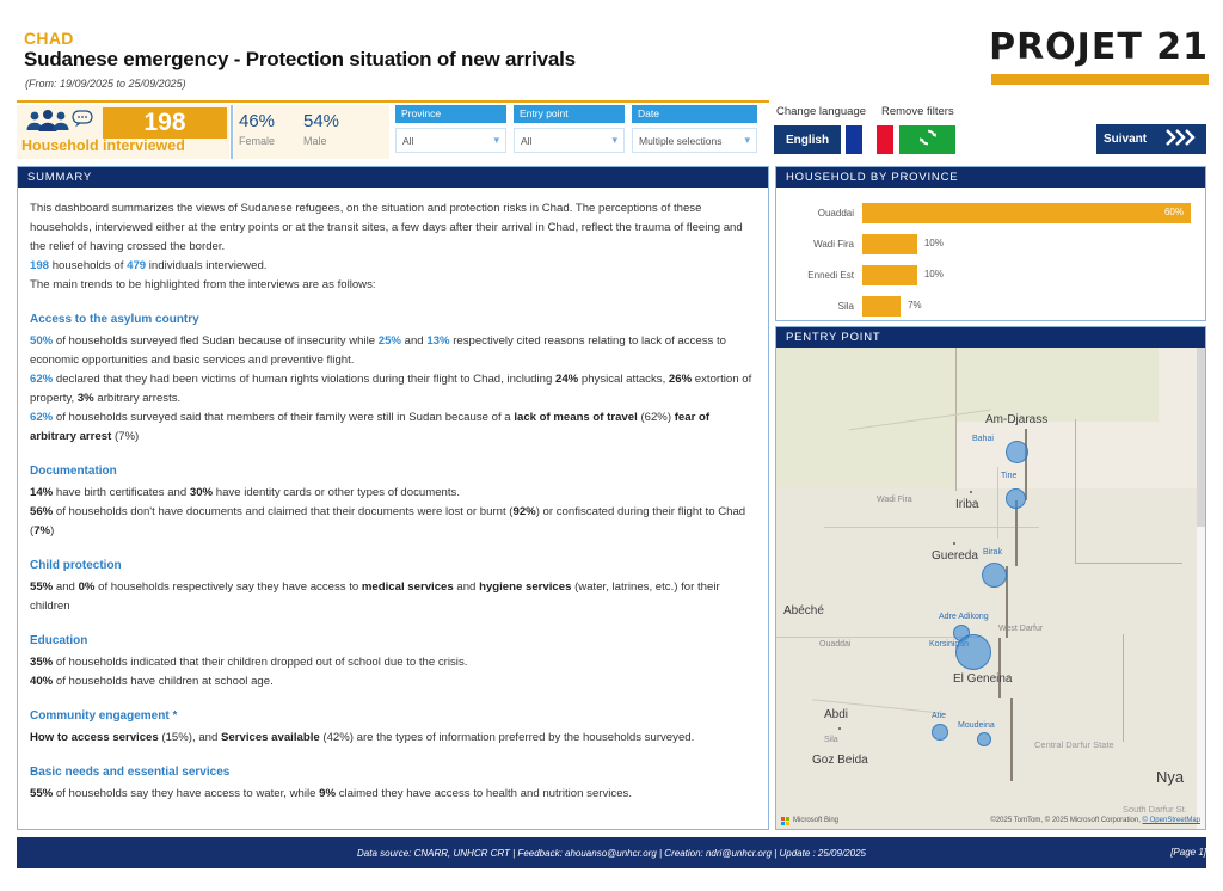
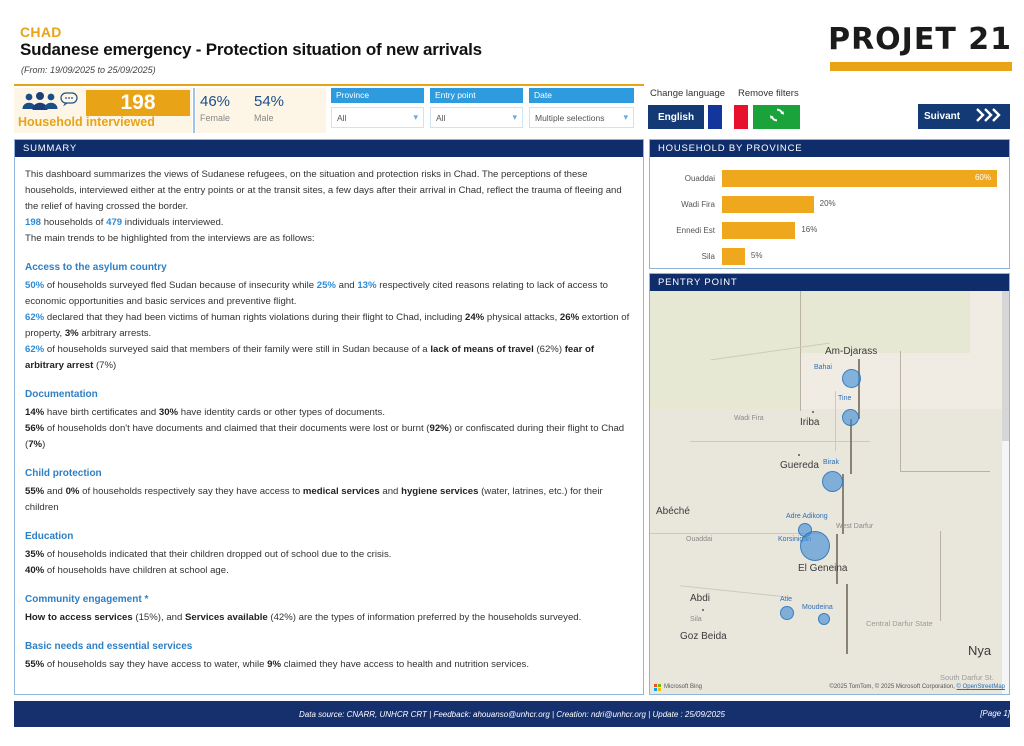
Wadi Fira: 10% -> 20%
Ennedi Est: 10% -> 16%
Sila: 7% -> 5%
